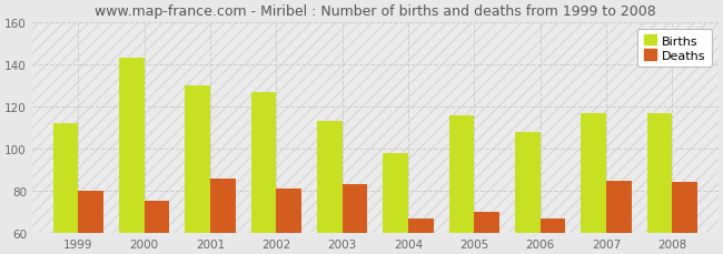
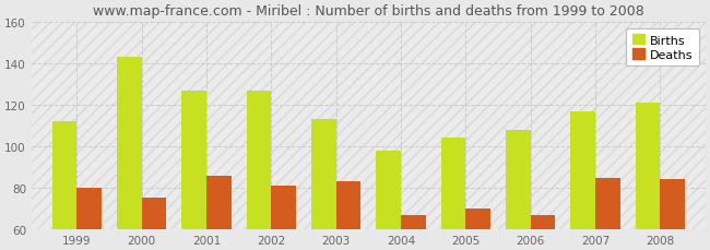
Births/2001: 130 -> 127
Births/2005: 116 -> 104
Births/2008: 117 -> 121
